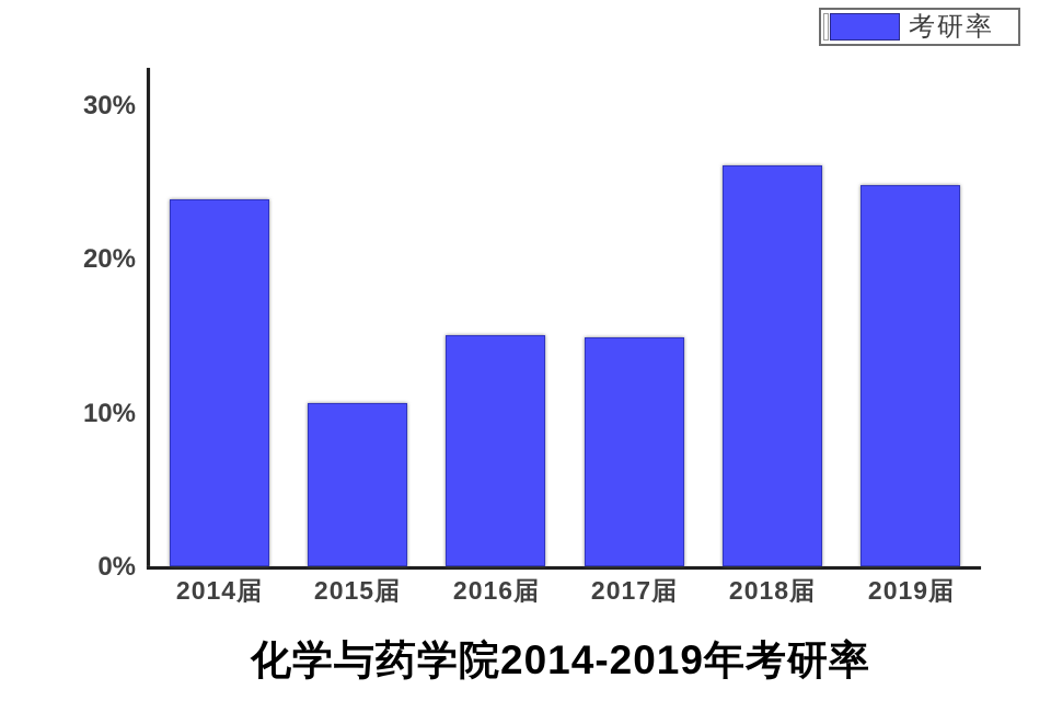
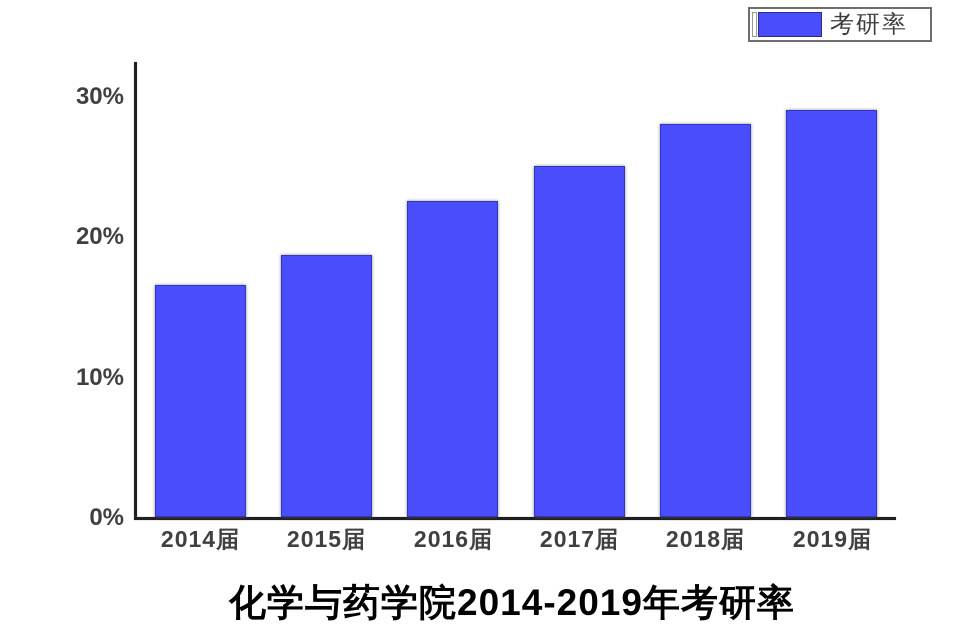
2014届: 23.9% -> 16.5%
2015届: 10.6% -> 18.7%
2016届: 15.0% -> 22.5%
2017届: 14.9% -> 25.0%
2018届: 26.1% -> 28.0%
2019届: 24.8% -> 29.0%
